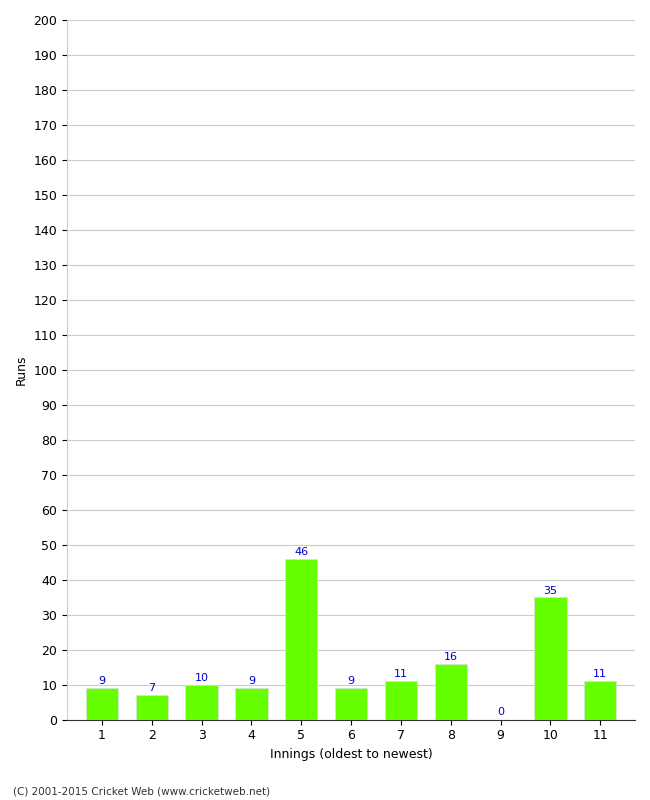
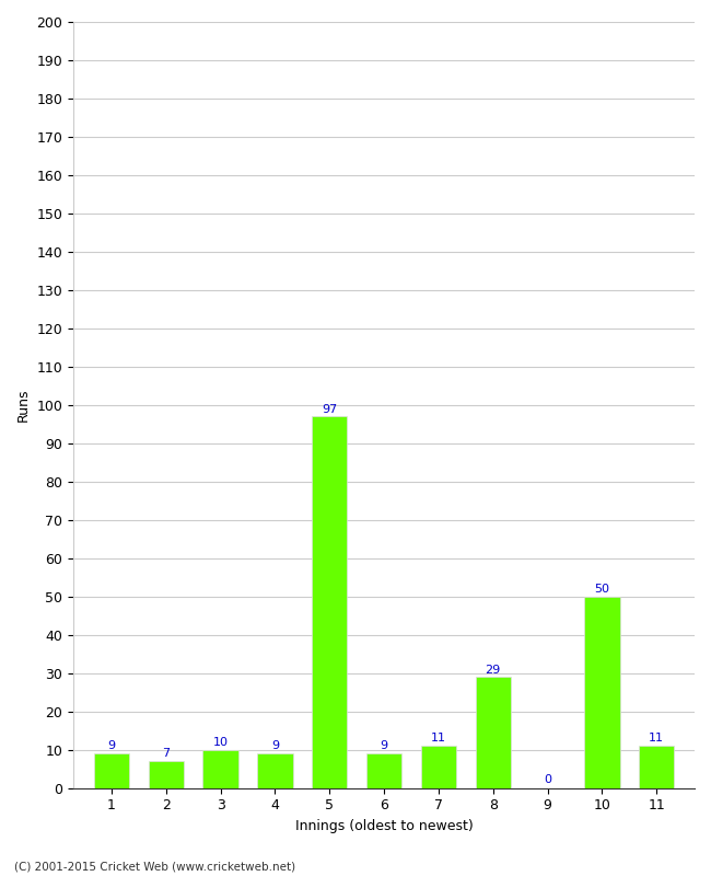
5: 46 -> 97
8: 16 -> 29
10: 35 -> 50
